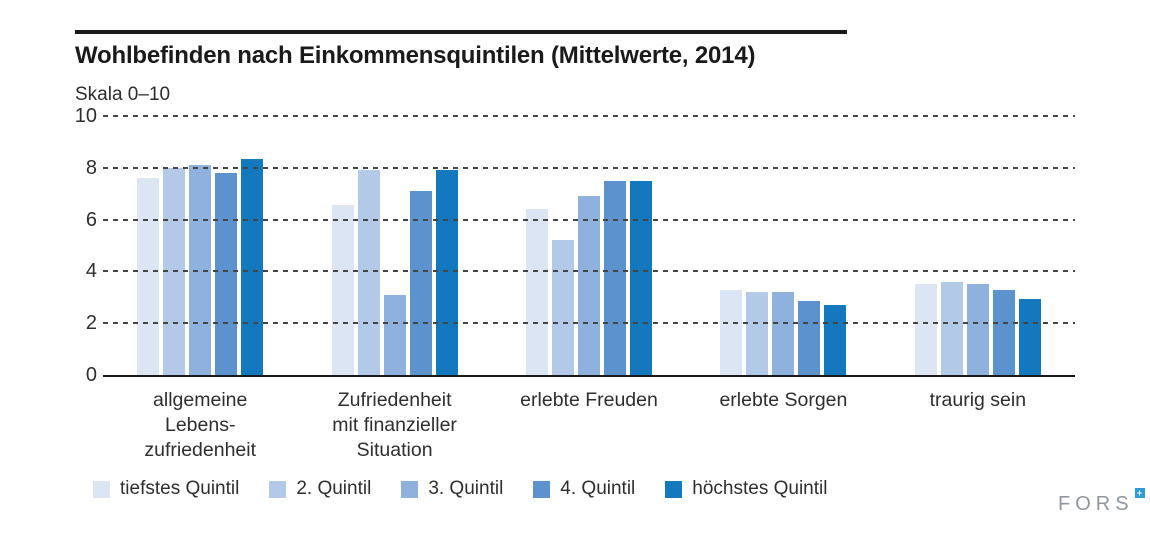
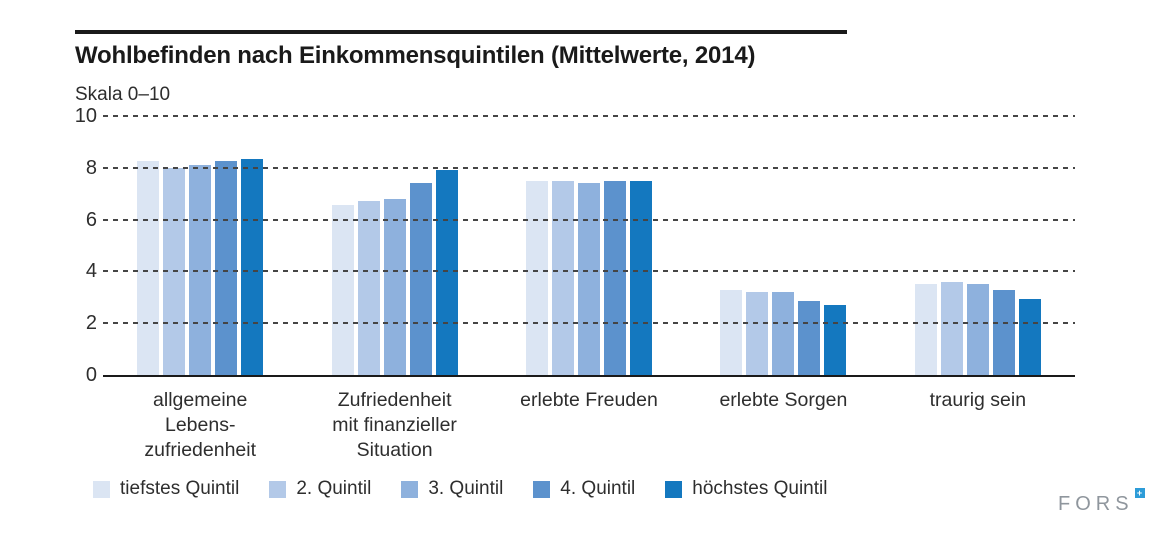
tiefstes Quintil/allgemeine Lebens- zufriedenheit: 7.6 -> 8.2
4. Quintil/allgemeine Lebens- zufriedenheit: 7.8 -> 8.2
2. Quintil/Zufriedenheit mit finanzieller Situation: 7.9 -> 6.7
3. Quintil/Zufriedenheit mit finanzieller Situation: 3.1 -> 6.8
4. Quintil/Zufriedenheit mit finanzieller Situation: 7.1 -> 7.4
tiefstes Quintil/erlebte Freuden: 6.4 -> 7.5
2. Quintil/erlebte Freuden: 5.2 -> 7.5
3. Quintil/erlebte Freuden: 6.9 -> 7.4
